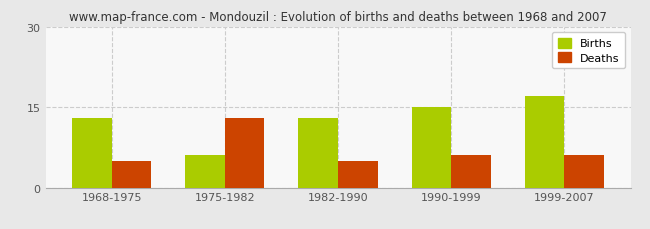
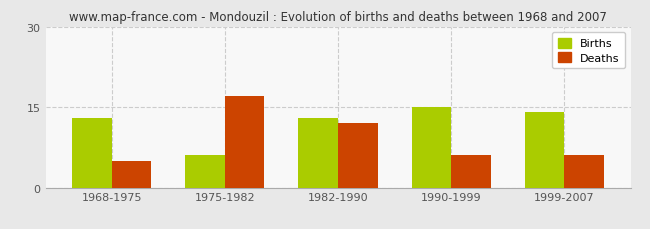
Deaths/1975-1982: 13 -> 17
Deaths/1982-1990: 5 -> 12
Births/1999-2007: 17 -> 14
